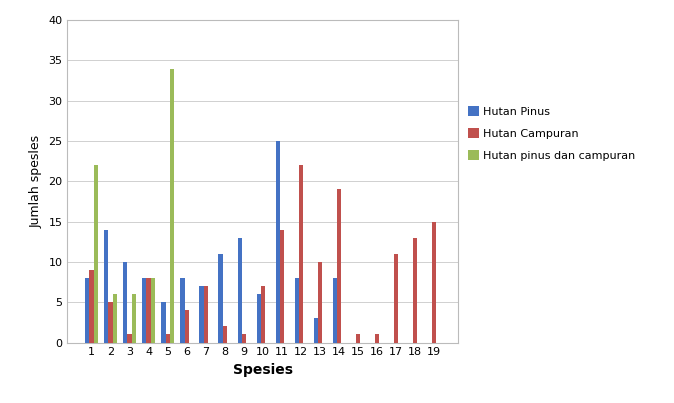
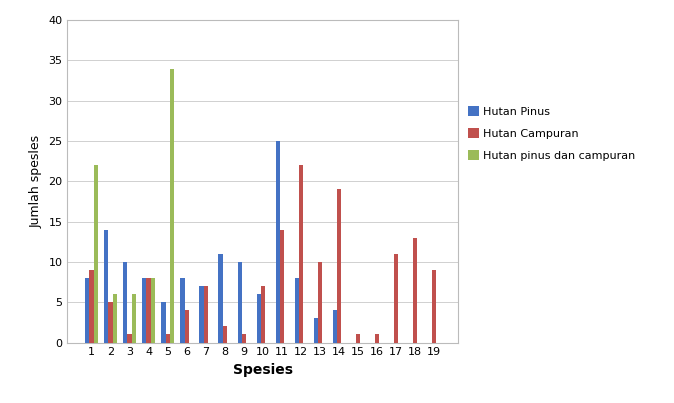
Hutan Pinus/9: 13 -> 10
Hutan Pinus/14: 8 -> 4
Hutan Campuran/19: 15 -> 9
